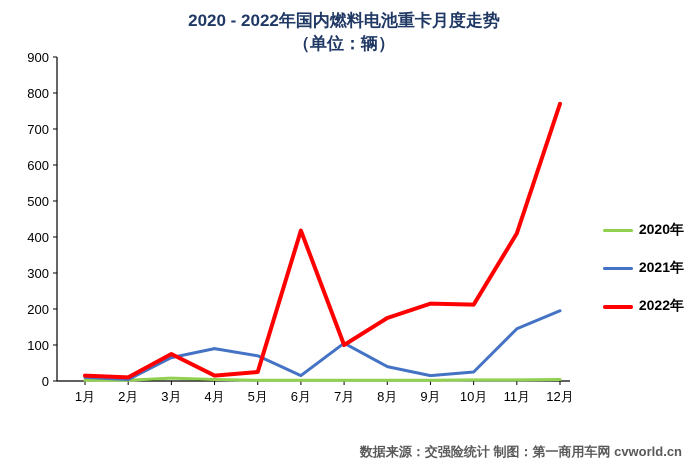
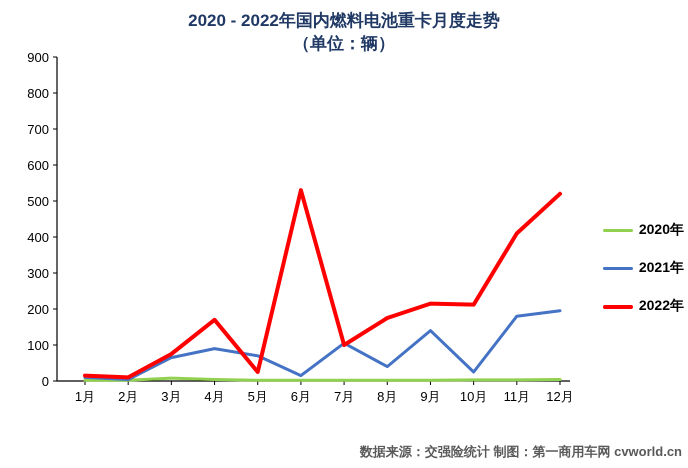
2022年/4月: 20 -> 170
2022年/6月: 420 -> 530
2021年/9月: 20 -> 140
2021年/11月: 140 -> 180
2022年/12月: 770 -> 520
